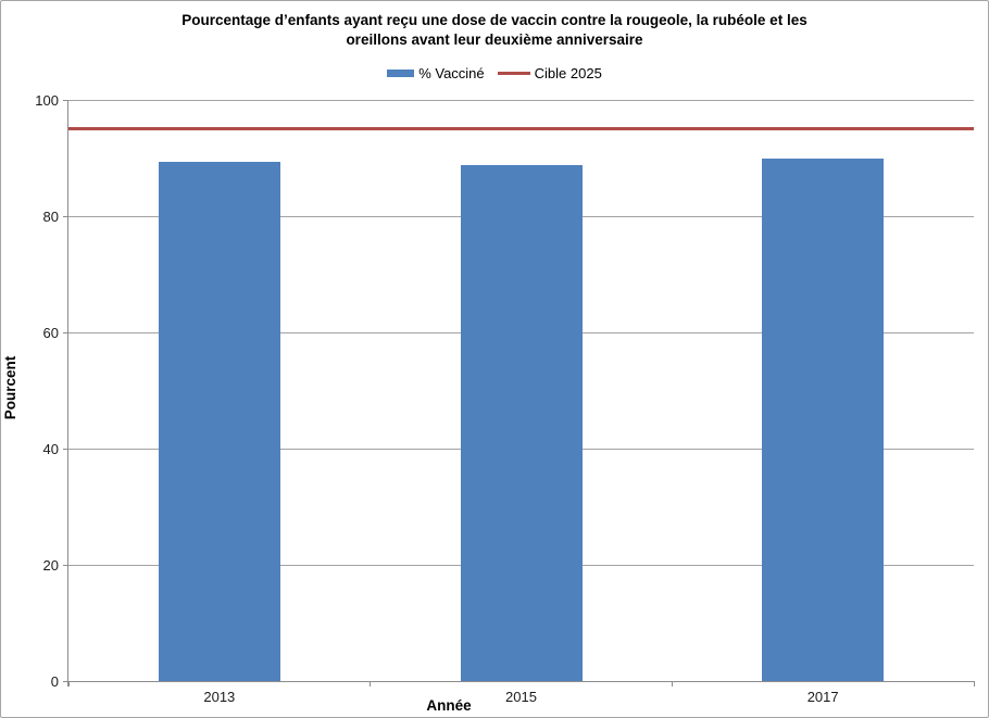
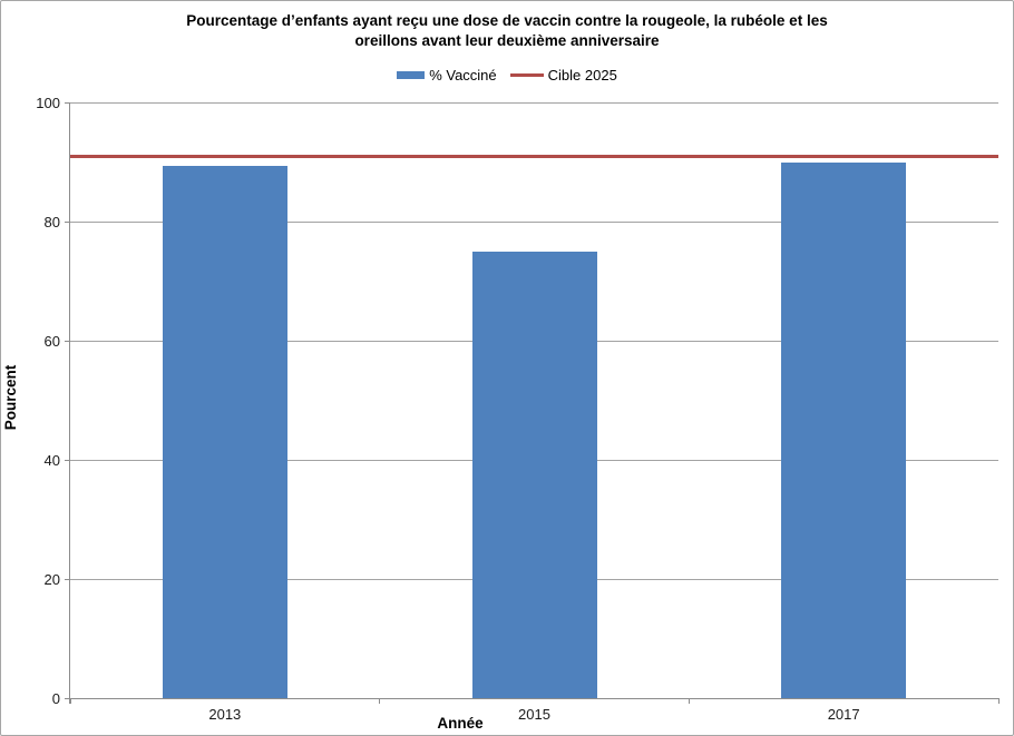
Cible 2025/2013: 95 -> 91
% Vacciné/2015: 89 -> 75
Cible 2025/2017: 95 -> 89
